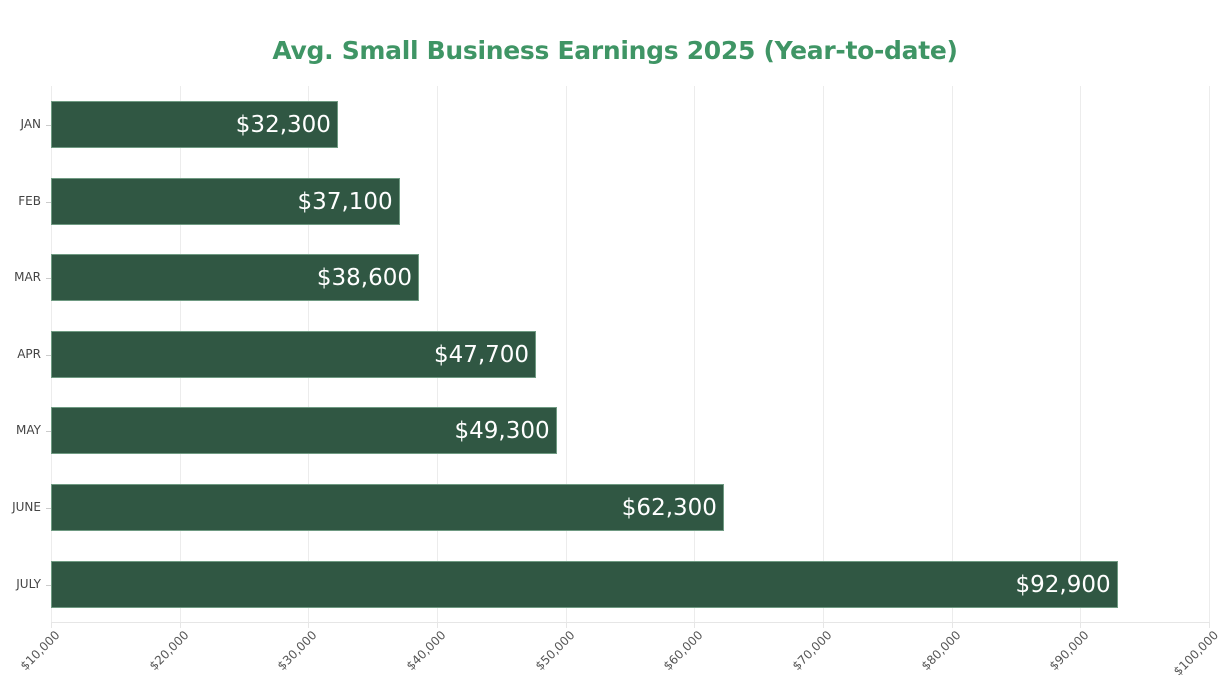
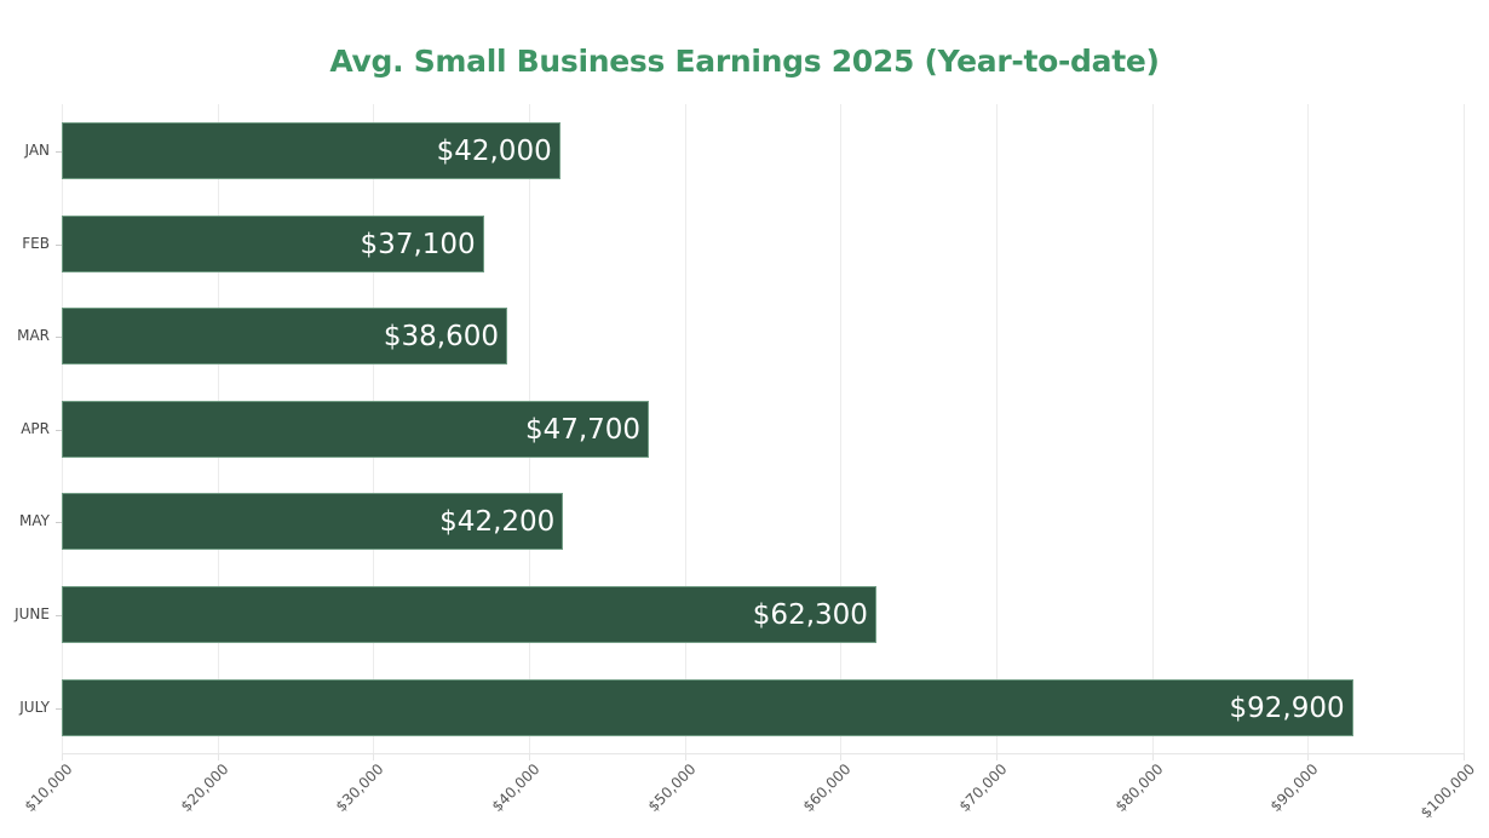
JAN: $32,300 -> $42,000
MAY: $49,300 -> $42,200
